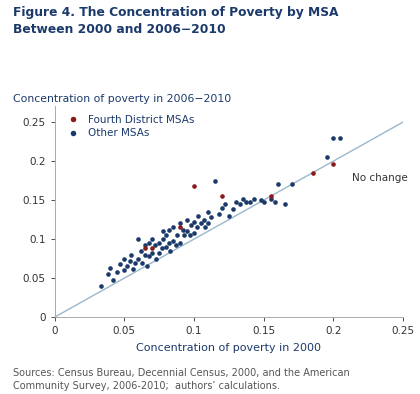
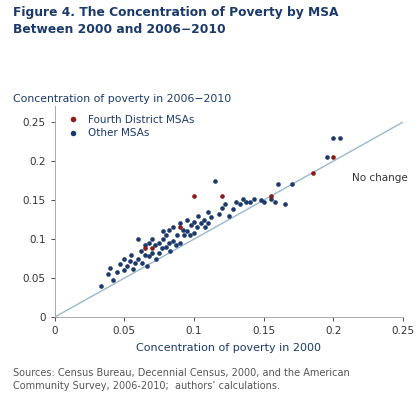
Fourth District MSAs/0.1: 0.168 -> 0.155
Fourth District MSAs/0.2: 0.196 -> 0.205
